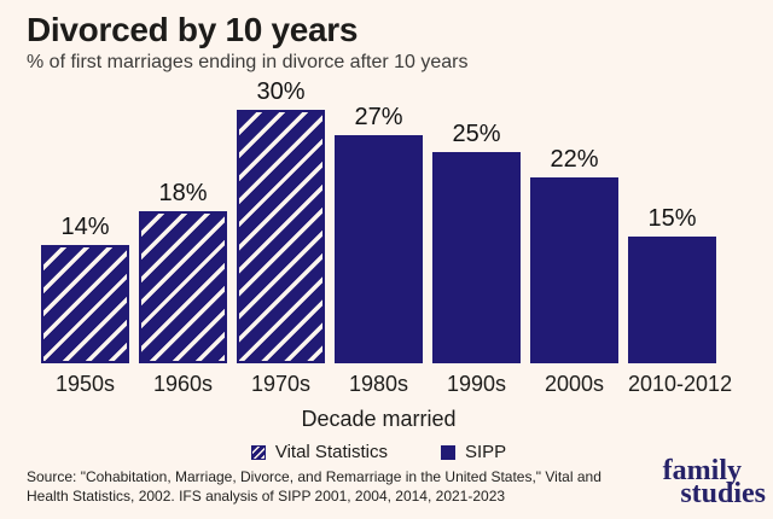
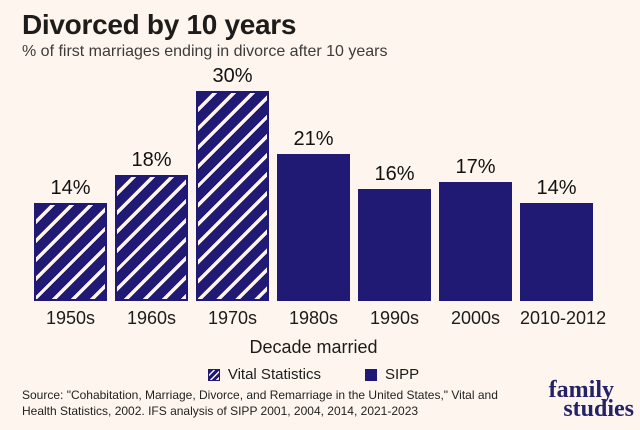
1980s: 27% -> 21%
1990s: 25% -> 16%
2000s: 22% -> 17%
2010-2012: 15% -> 14%
